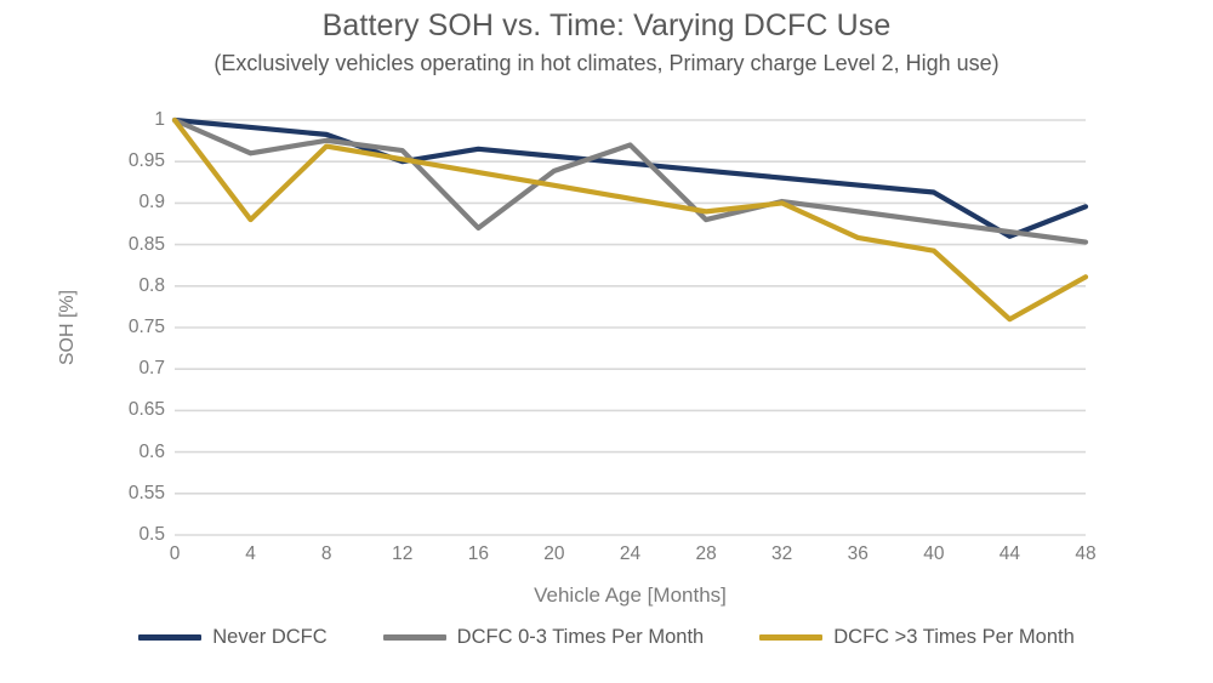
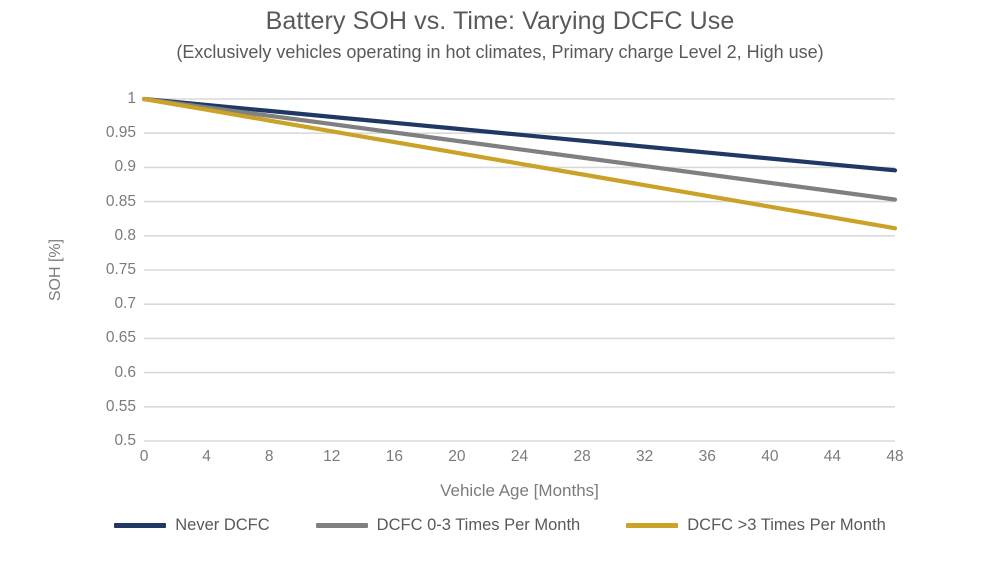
DCFC 0-3 Times Per Month/4: 0.96 -> 0.99
DCFC >3 Times Per Month/4: 0.88 -> 0.98
Never DCFC/12: 0.95 -> 0.97
DCFC 0-3 Times Per Month/16: 0.87 -> 0.95
DCFC 0-3 Times Per Month/24: 0.97 -> 0.93
DCFC 0-3 Times Per Month/28: 0.88 -> 0.91
DCFC >3 Times Per Month/32: 0.90 -> 0.87
Never DCFC/44: 0.86 -> 0.90
DCFC >3 Times Per Month/44: 0.76 -> 0.83
